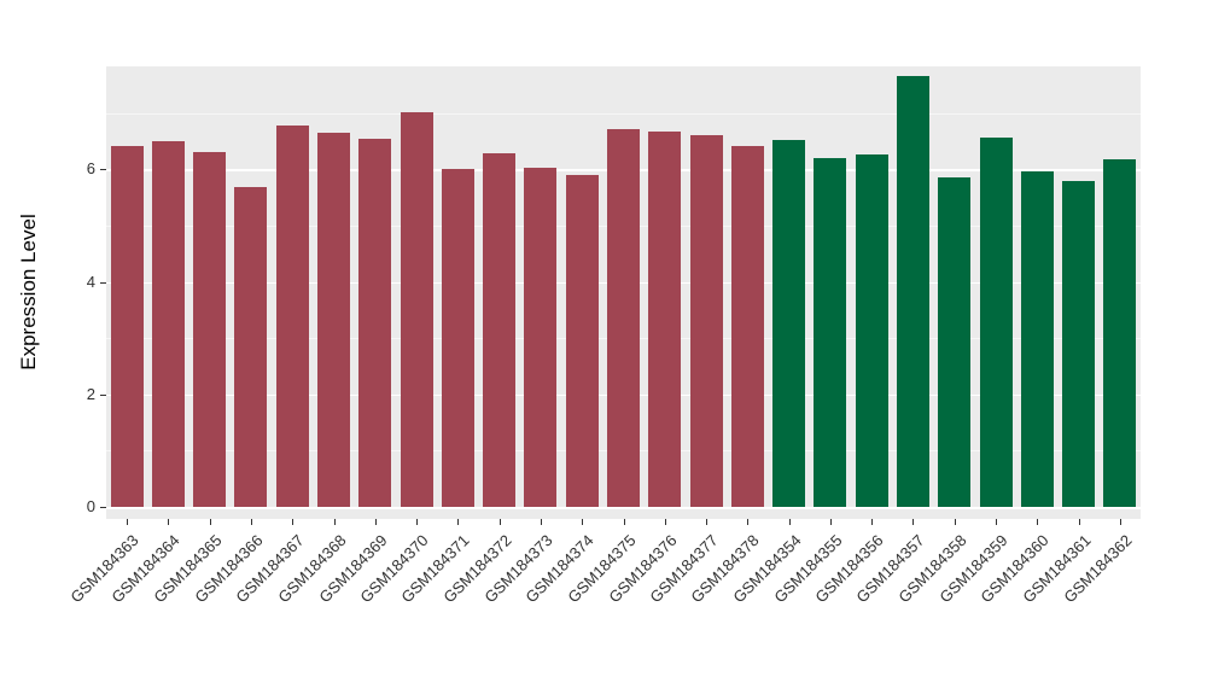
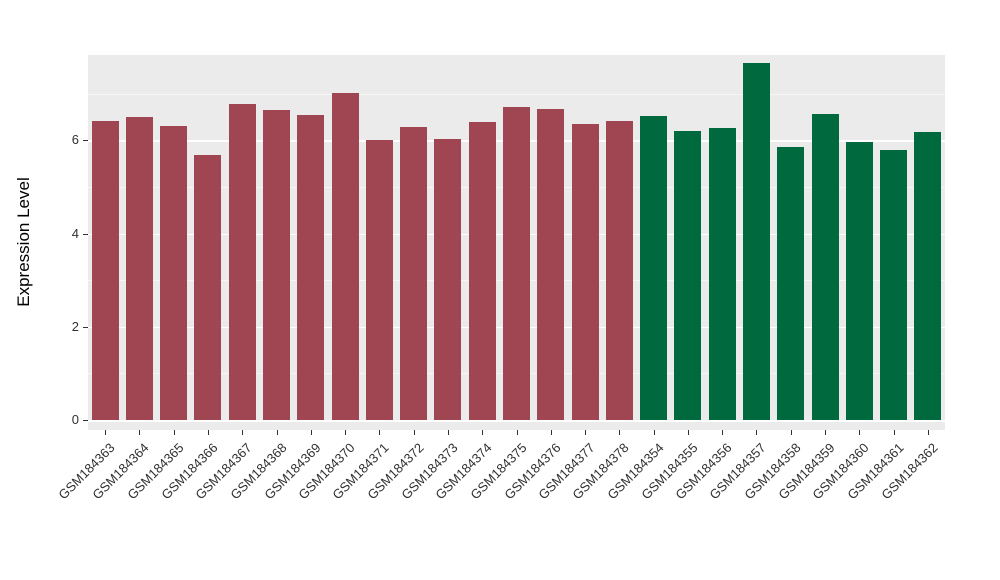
GSM184374: 5.9 -> 6.4
GSM184377: 6.6 -> 6.3
